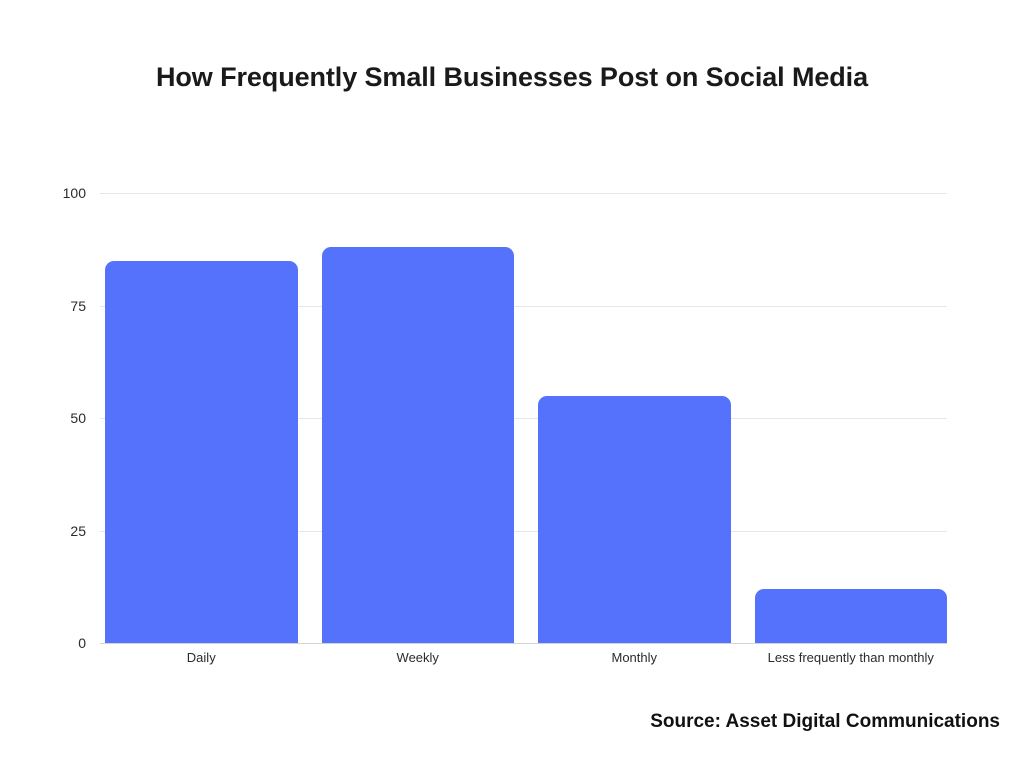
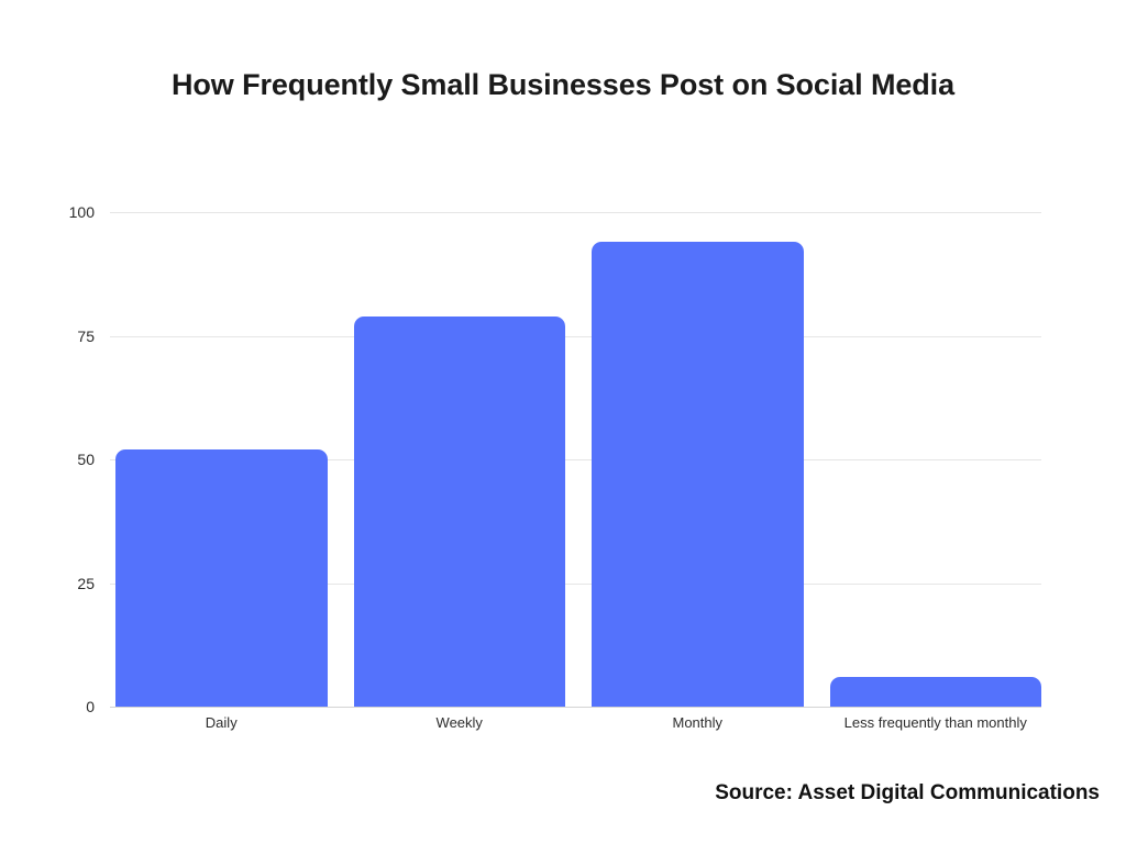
Daily: 85 -> 52
Weekly: 88 -> 79
Monthly: 55 -> 94
Less frequently than monthly: 12 -> 6
